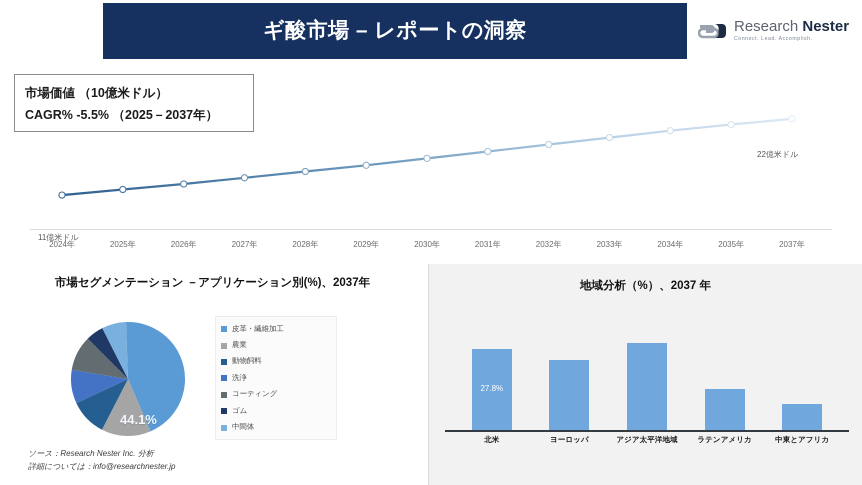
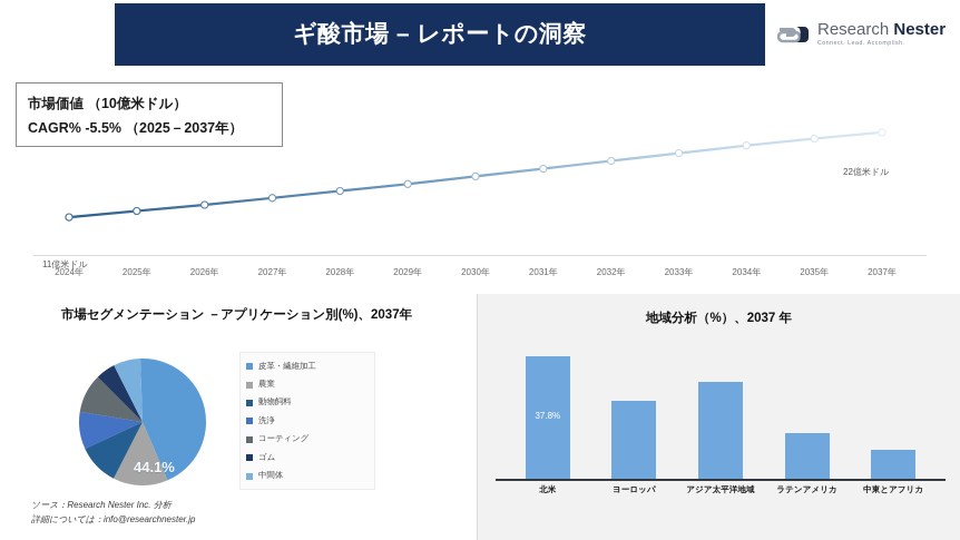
地域分析（%）、2037 年/北米: 27.8% -> 37.8%
